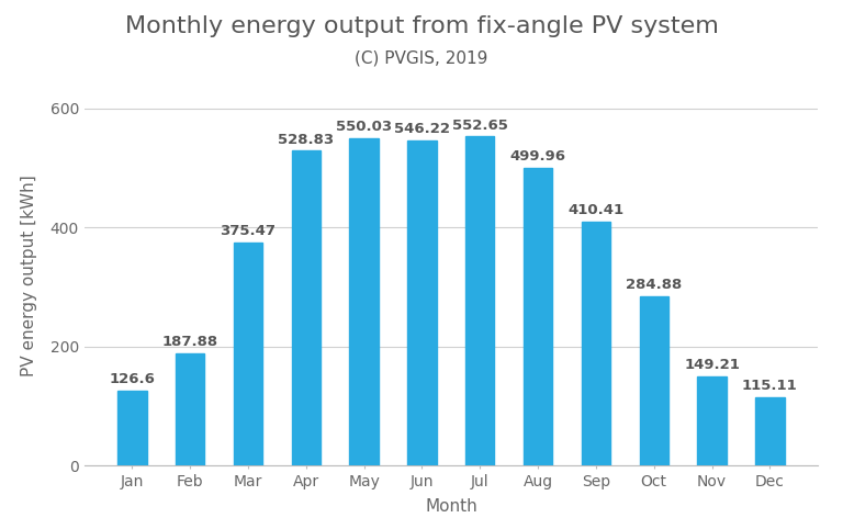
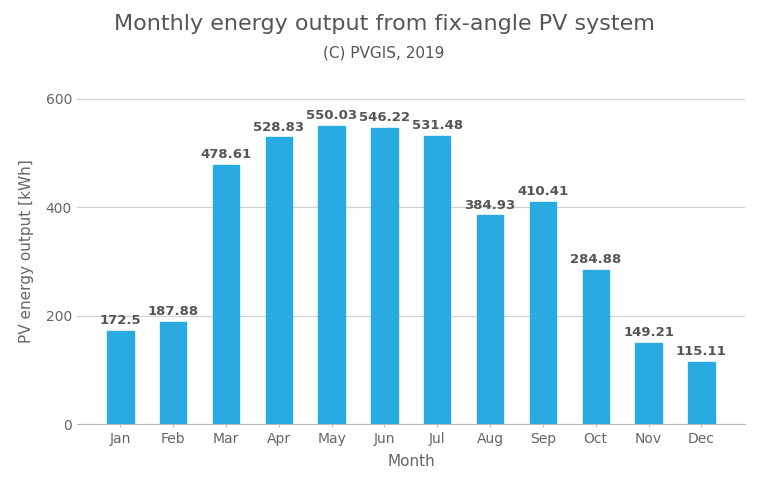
Jan: 126.6 -> 172.5
Mar: 375.47 -> 478.61
Jul: 552.65 -> 531.48
Aug: 499.96 -> 384.93
